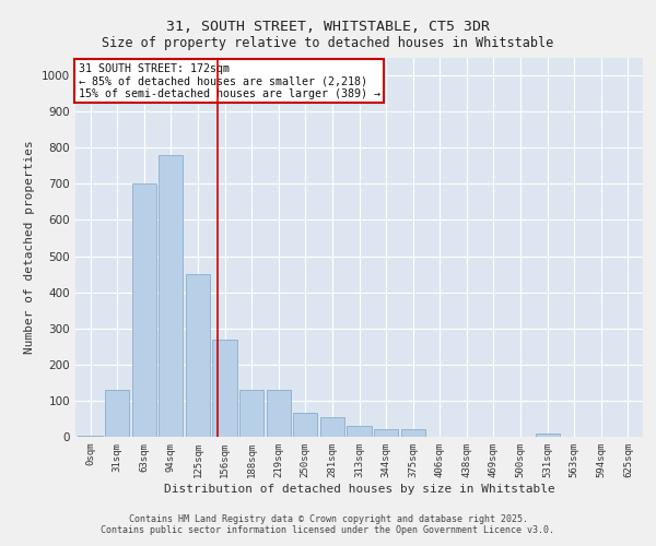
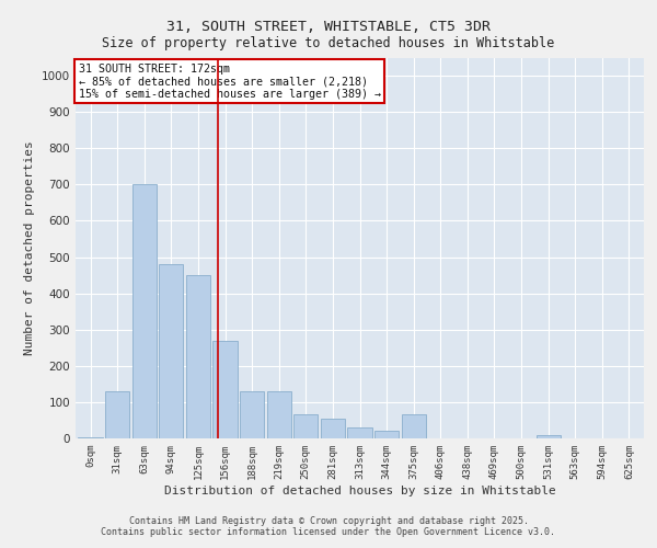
94sqm: 780 -> 480
375sqm: 20 -> 65
